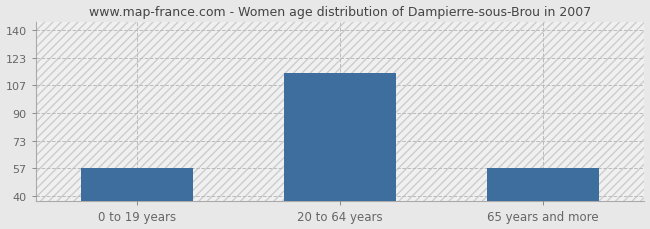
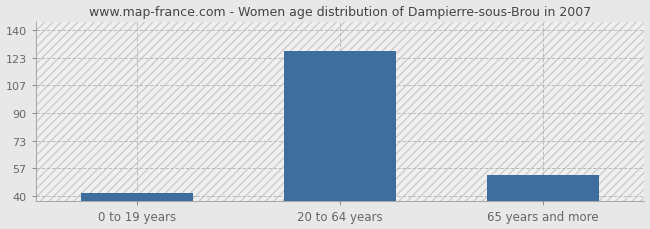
0 to 19 years: 57 -> 42
20 to 64 years: 114 -> 127
65 years and more: 57 -> 53
